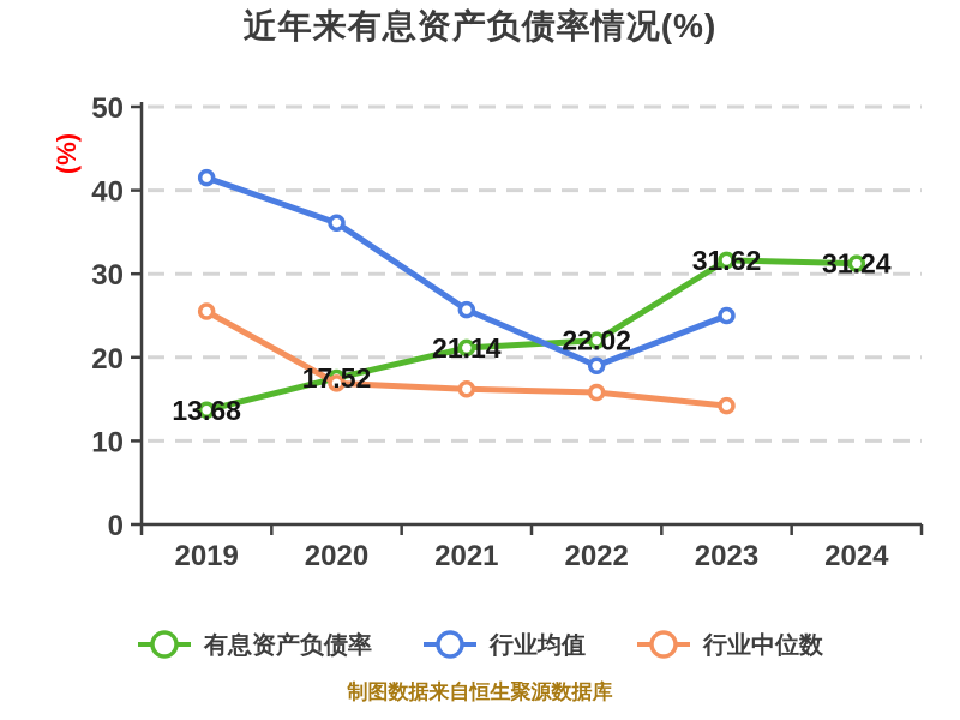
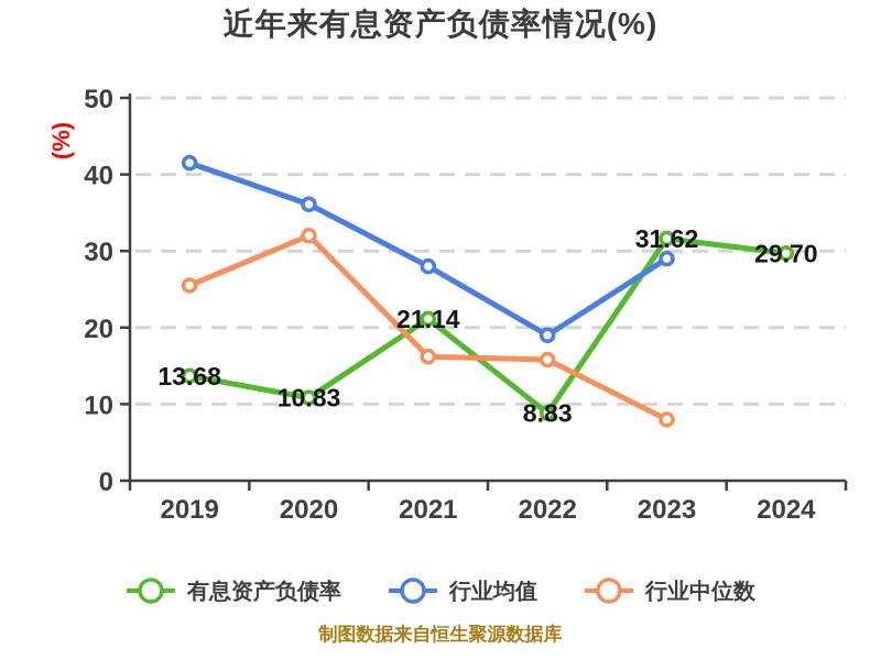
有息资产负债率/2020: 17.52 -> 10.83
行业中位数/2020: 17 -> 32
行业均值/2021: 26 -> 28
有息资产负债率/2022: 22.02 -> 8.83
行业均值/2023: 25 -> 29
行业中位数/2023: 14 -> 8
有息资产负债率/2024: 31.24 -> 29.70
